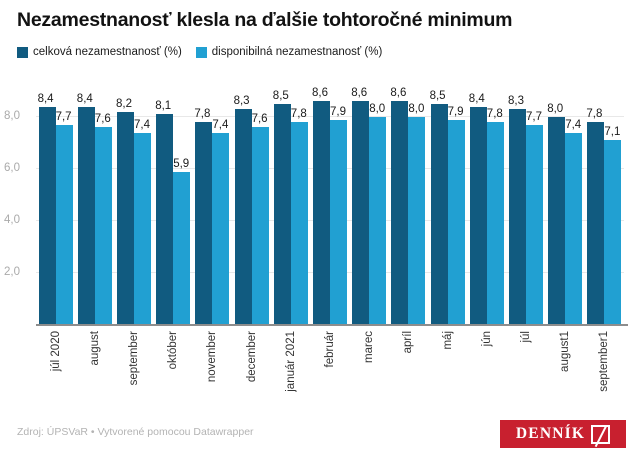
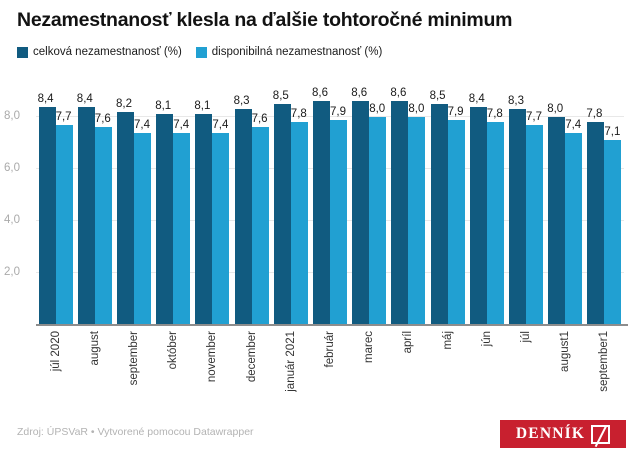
disponibilná nezamestnanosť (%)/október: 5,9 -> 7,4
celková nezamestnanosť (%)/november: 7,8 -> 8,1
